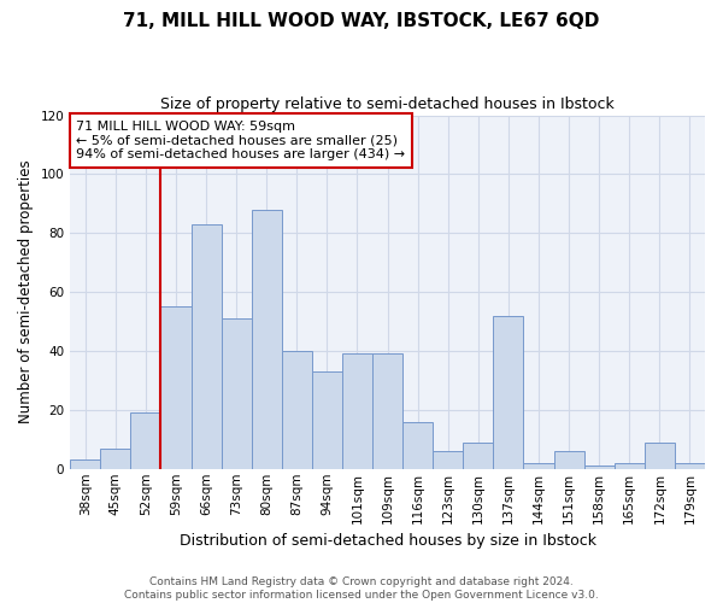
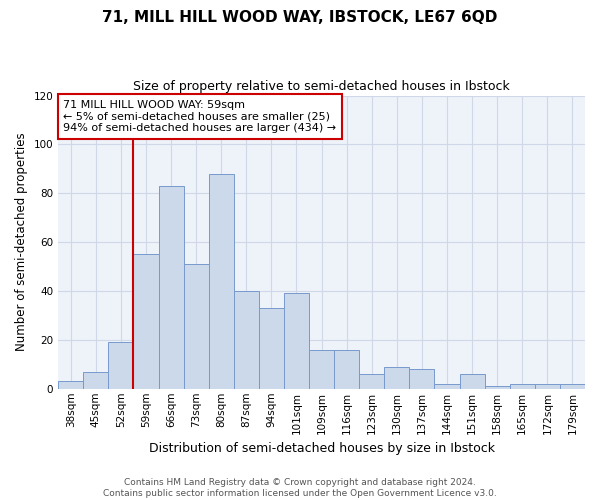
109sqm: 39 -> 16
137sqm: 52 -> 8
172sqm: 9 -> 2
